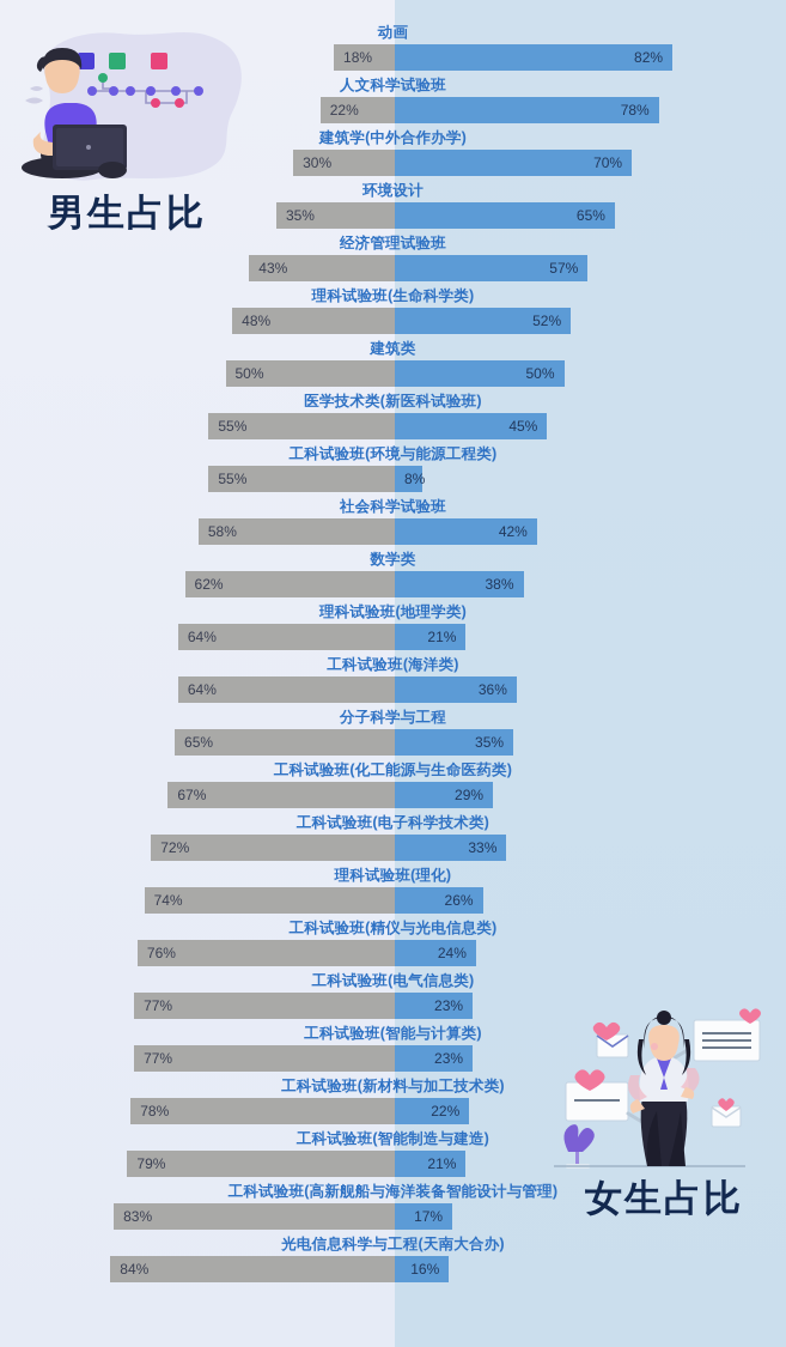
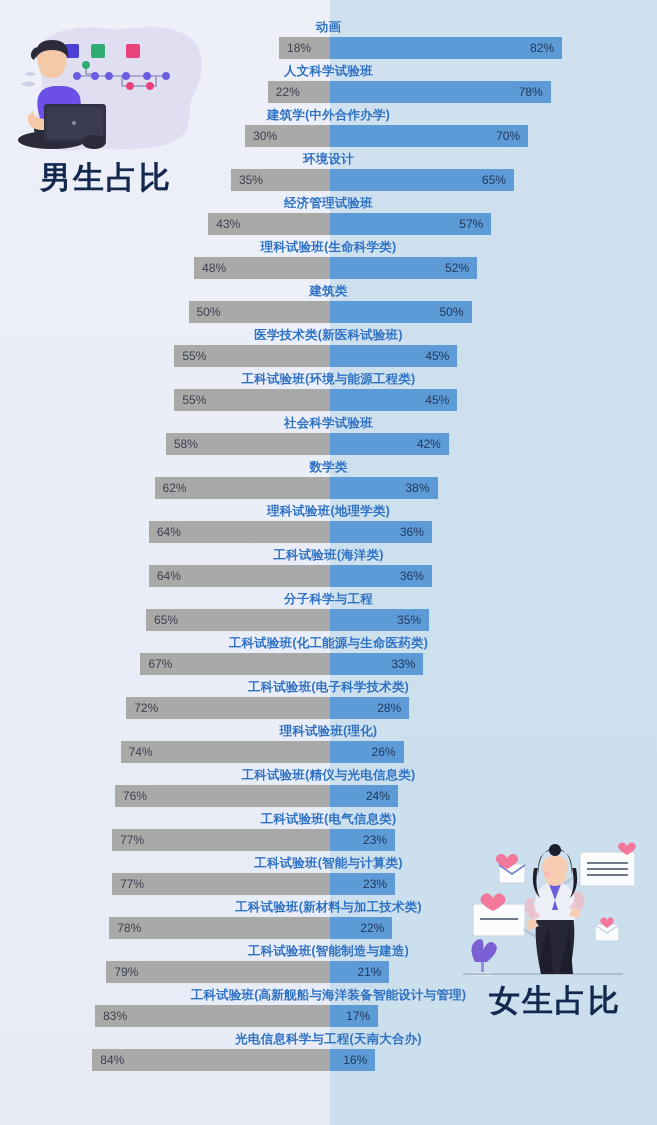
女生占比/工科试验班(环境与能源工程类): 8% -> 45%
女生占比/理科试验班(地理学类): 21% -> 36%
女生占比/工科试验班(化工能源与生命医药类): 29% -> 33%
女生占比/工科试验班(电子科学技术类): 33% -> 28%
